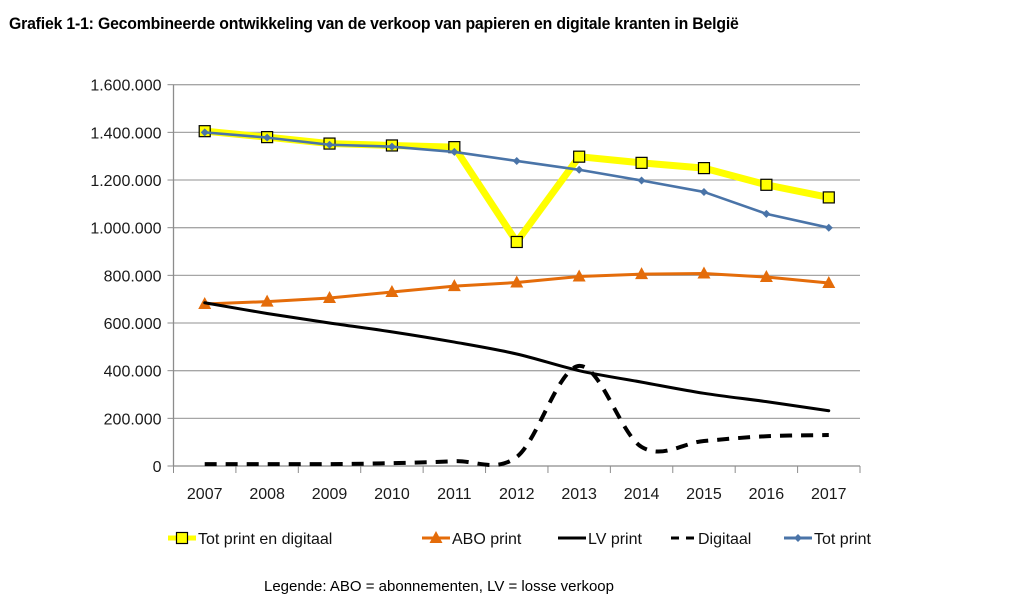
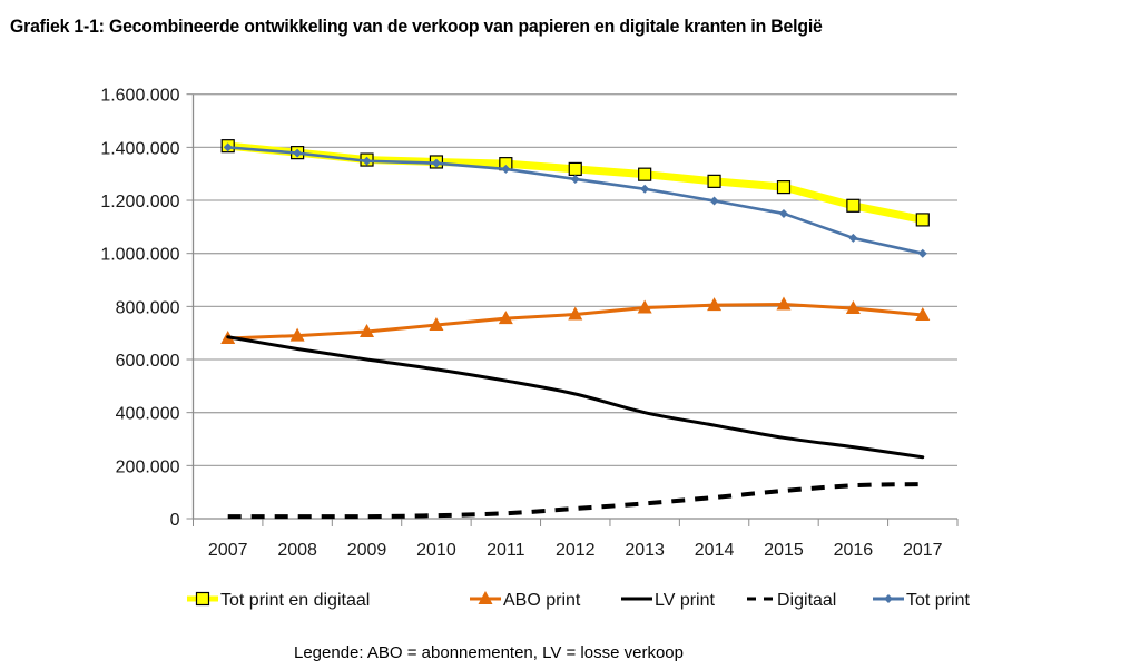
Tot print en digitaal/2012: 940000 -> 1320000
Digitaal/2013: 420000 -> 60000
